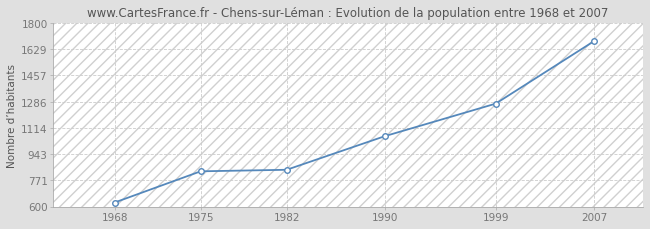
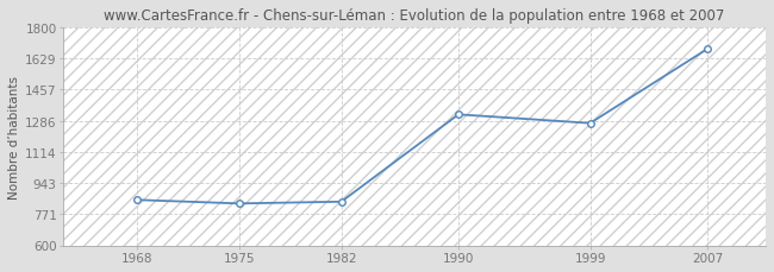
1968: 630 -> 850
1990: 1060 -> 1320
